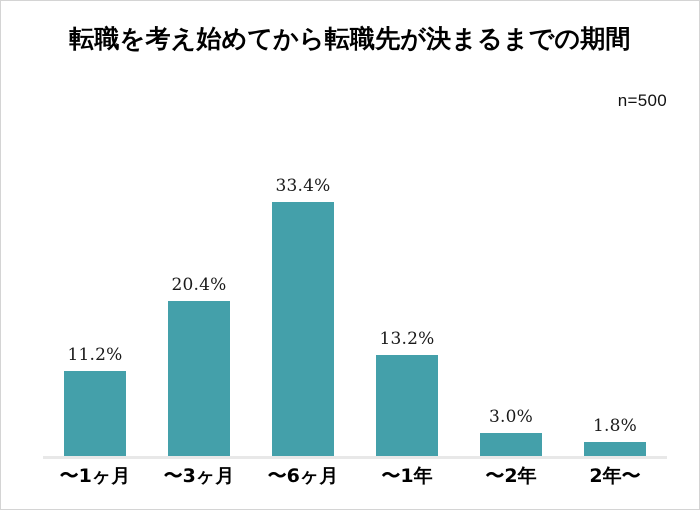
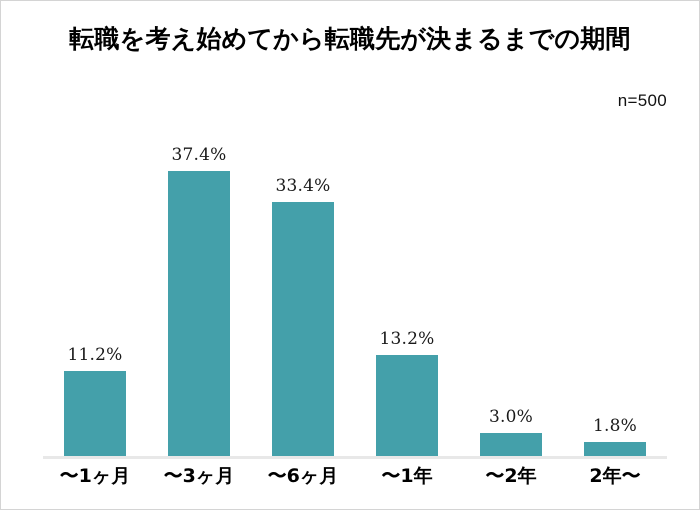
〜3ヶ月: 20.4% -> 37.4%
